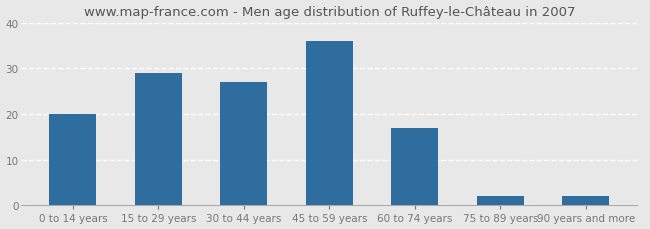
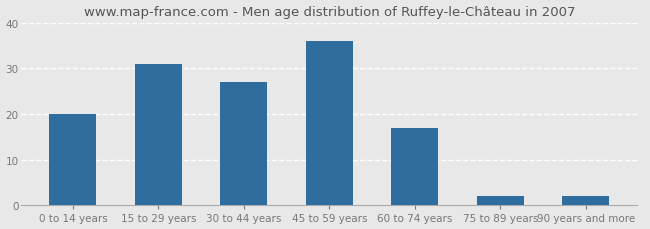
15 to 29 years: 29 -> 31
